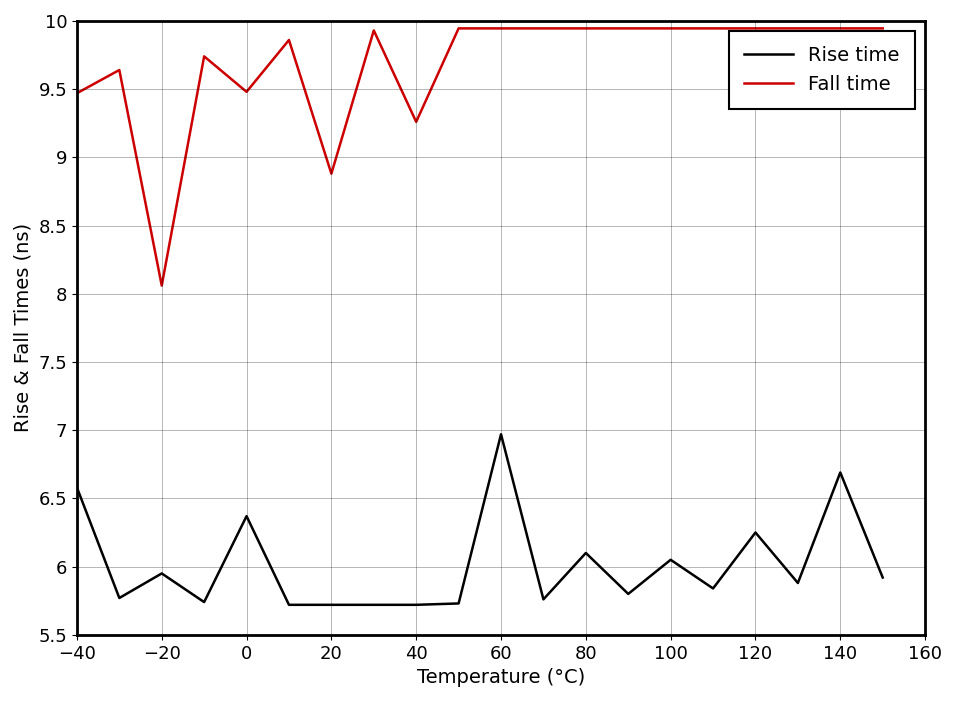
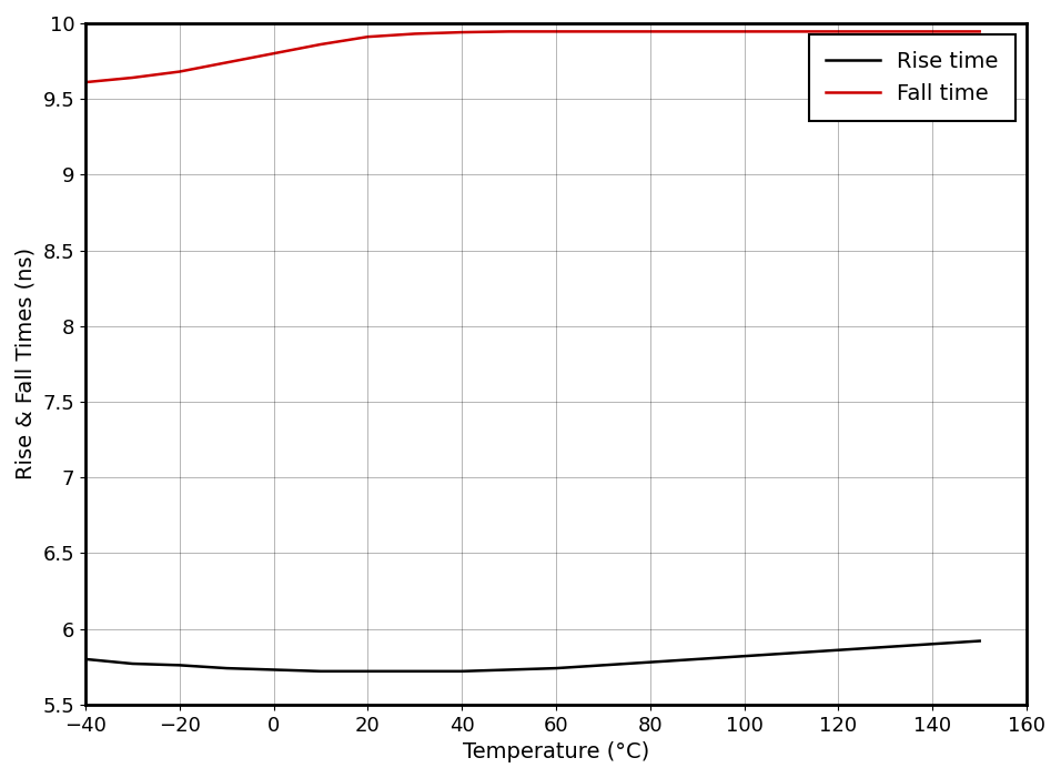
Rise time/−40: 6.58 -> 5.80
Fall time/−40: 9.47 -> 9.61
Rise time/−20: 5.95 -> 5.76
Fall time/−20: 8.06 -> 9.68
Rise time/0: 6.37 -> 5.73
Fall time/0: 9.48 -> 9.80
Fall time/20: 8.88 -> 9.91
Fall time/40: 9.26 -> 9.94
Rise time/60: 6.97 -> 5.74
Rise time/80: 6.10 -> 5.78
Rise time/100: 6.05 -> 5.82
Rise time/120: 6.25 -> 5.86
Rise time/140: 6.69 -> 5.90
